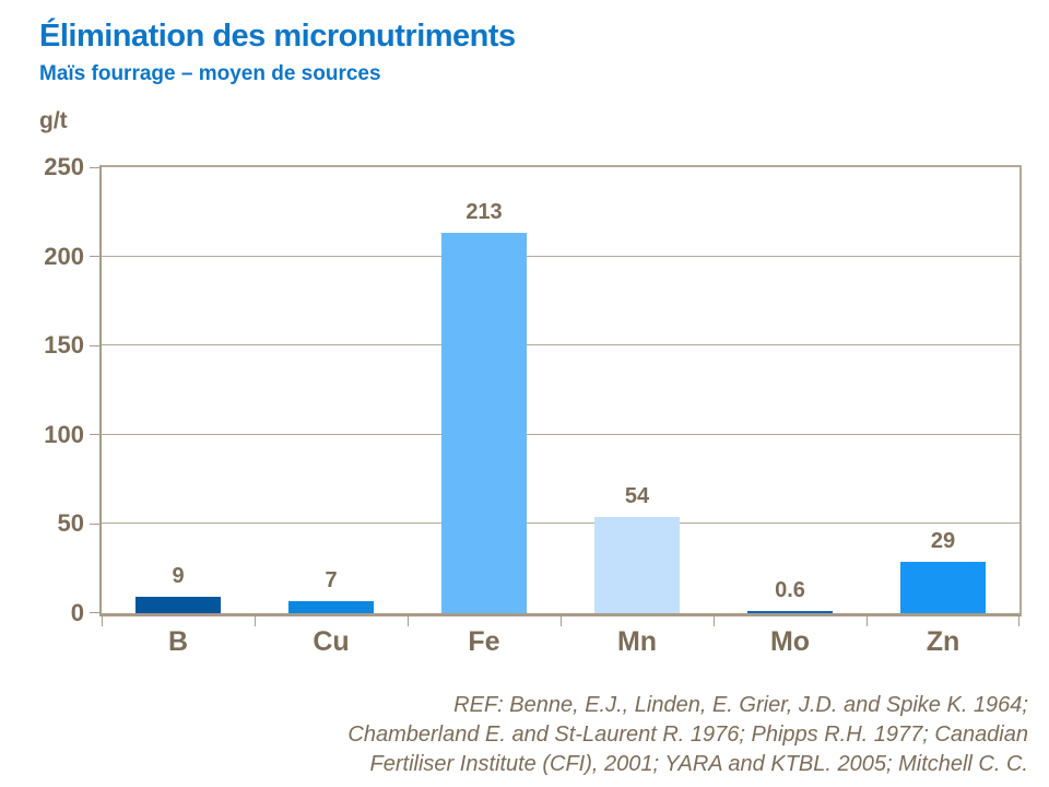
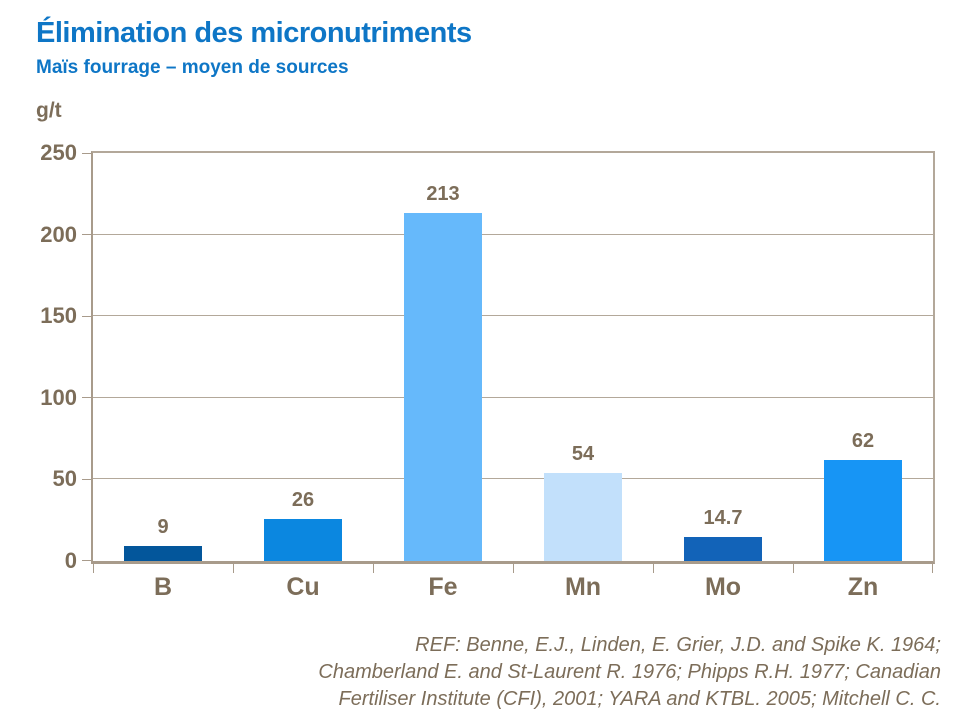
Cu: 7 -> 26
Mo: 0.6 -> 14.7
Zn: 29 -> 62
